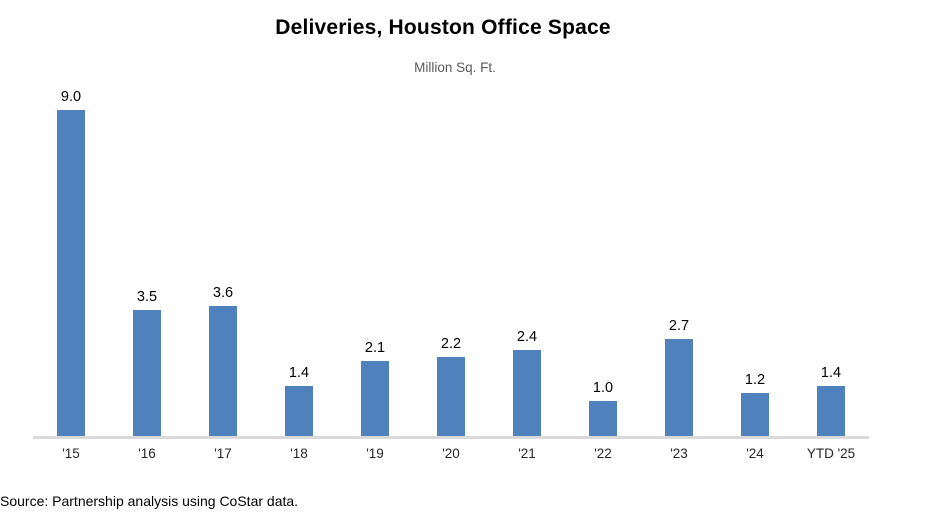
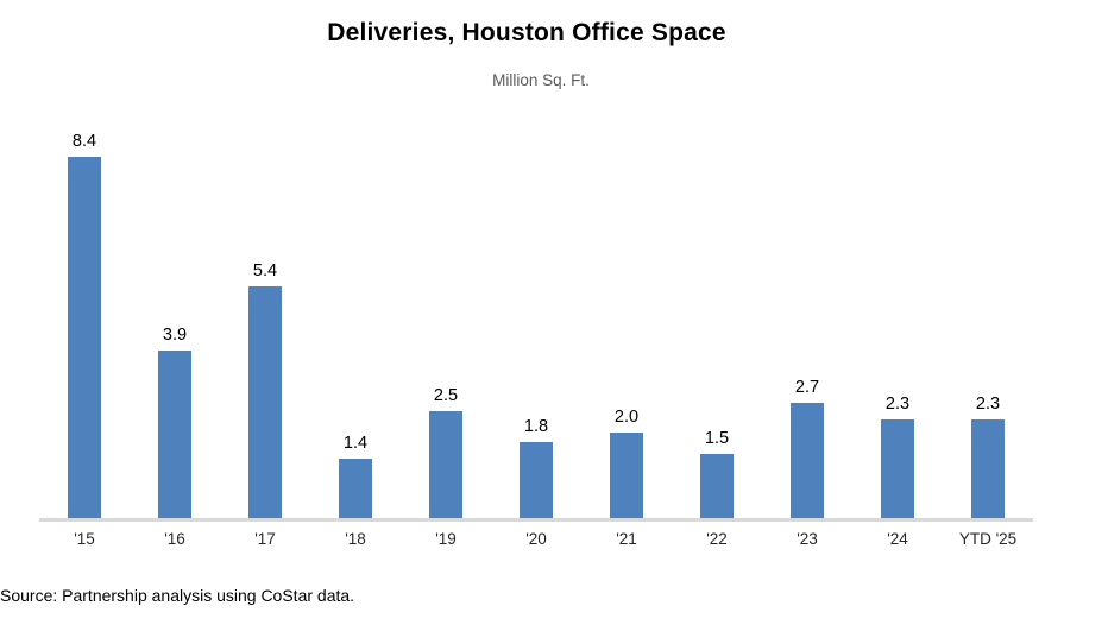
'15: 9.0 -> 8.4
'16: 3.5 -> 3.9
'17: 3.6 -> 5.4
'19: 2.1 -> 2.5
'20: 2.2 -> 1.8
'21: 2.4 -> 2.0
'22: 1.0 -> 1.5
'24: 1.2 -> 2.3
YTD '25: 1.4 -> 2.3
